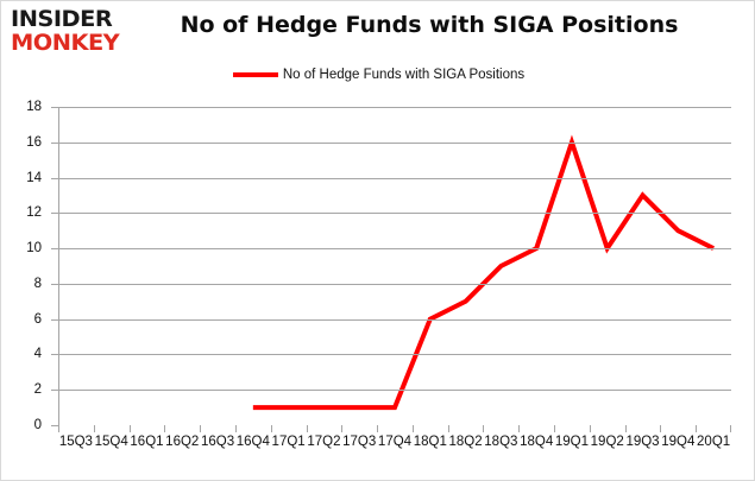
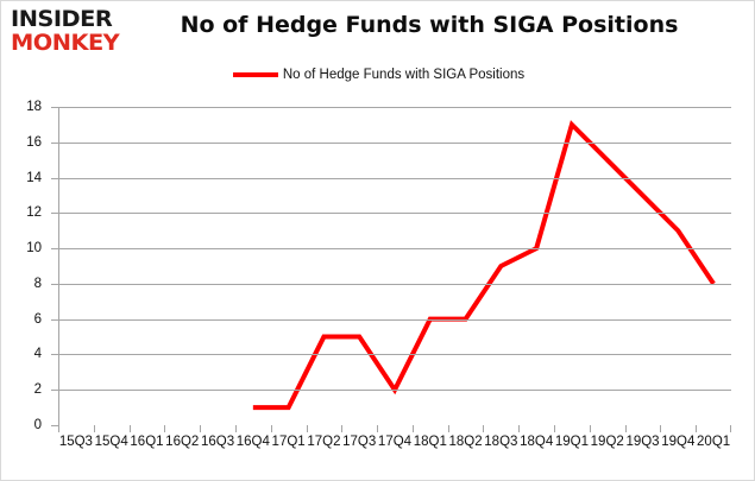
17Q2: 1 -> 5
17Q3: 1 -> 5
17Q4: 1 -> 2
18Q2: 7 -> 6
19Q1: 16 -> 17
19Q2: 10 -> 15
20Q1: 10 -> 8
